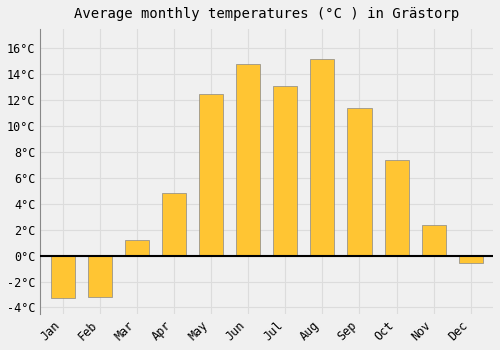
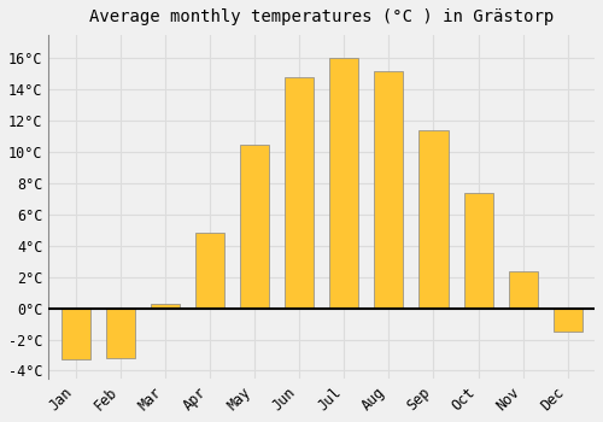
Mar: 1.2°C -> 0.3°C
May: 12.5°C -> 10.5°C
Jul: 13.1°C -> 16.0°C
Dec: -0.6°C -> -1.5°C
